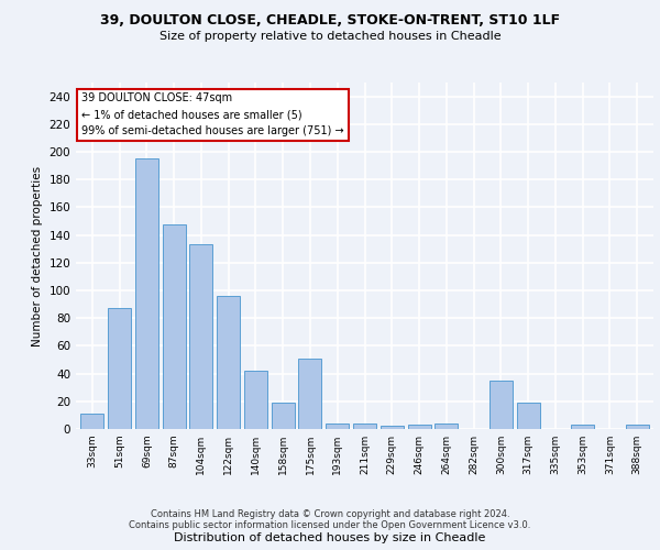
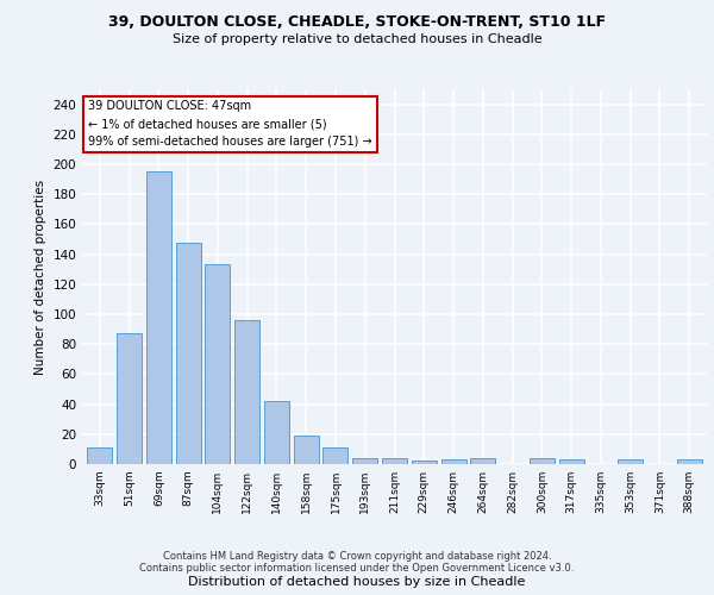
175sqm: 51 -> 11
300sqm: 35 -> 4
317sqm: 19 -> 3
